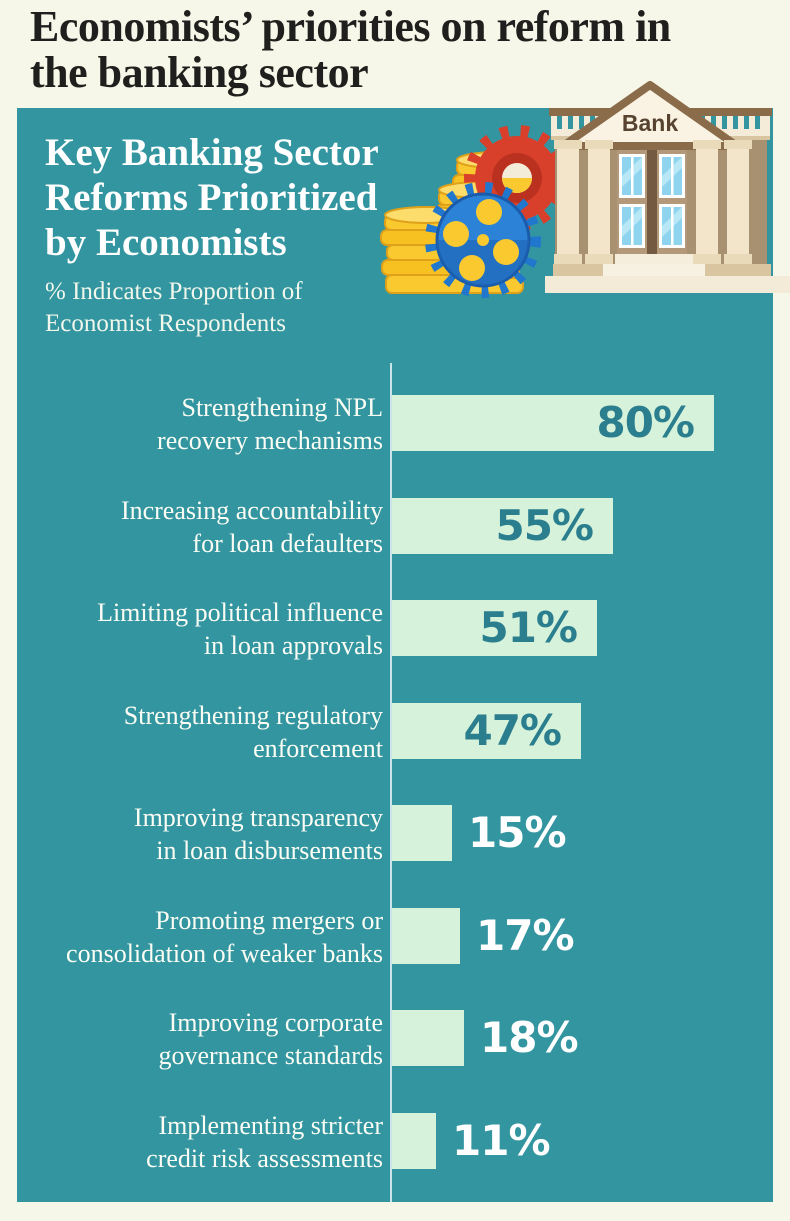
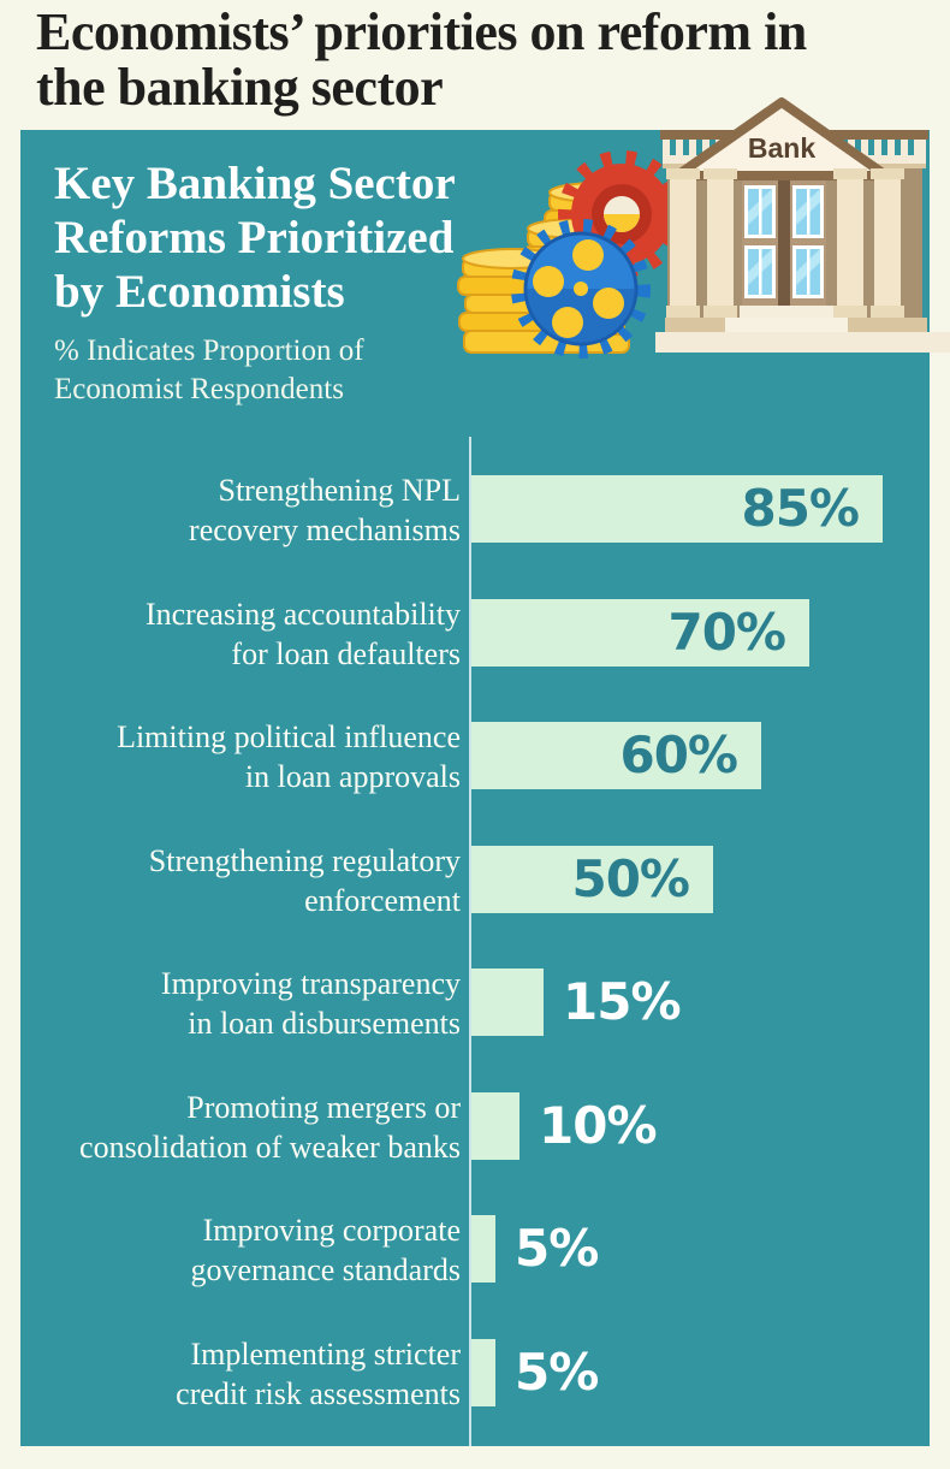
Strengthening NPL recovery mechanisms: 80% -> 85%
Increasing accountability for loan defaulters: 55% -> 70%
Limiting political influence in loan approvals: 51% -> 60%
Strengthening regulatory enforcement: 47% -> 50%
Promoting mergers or consolidation of weaker banks: 17% -> 10%
Improving corporate governance standards: 18% -> 5%
Implementing stricter credit risk assessments: 11% -> 5%
